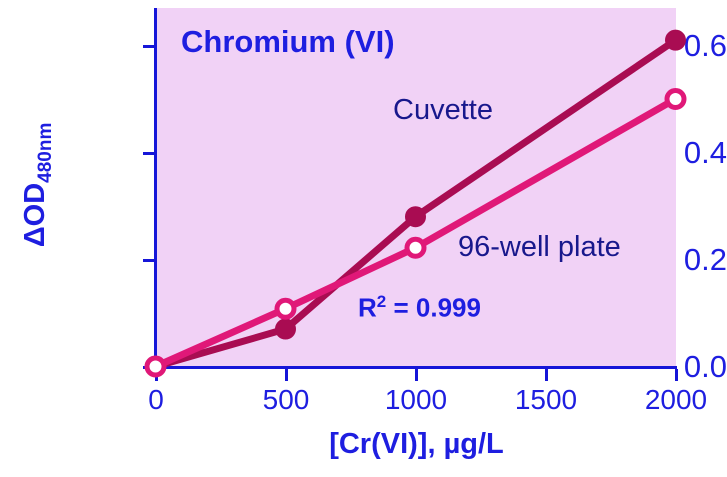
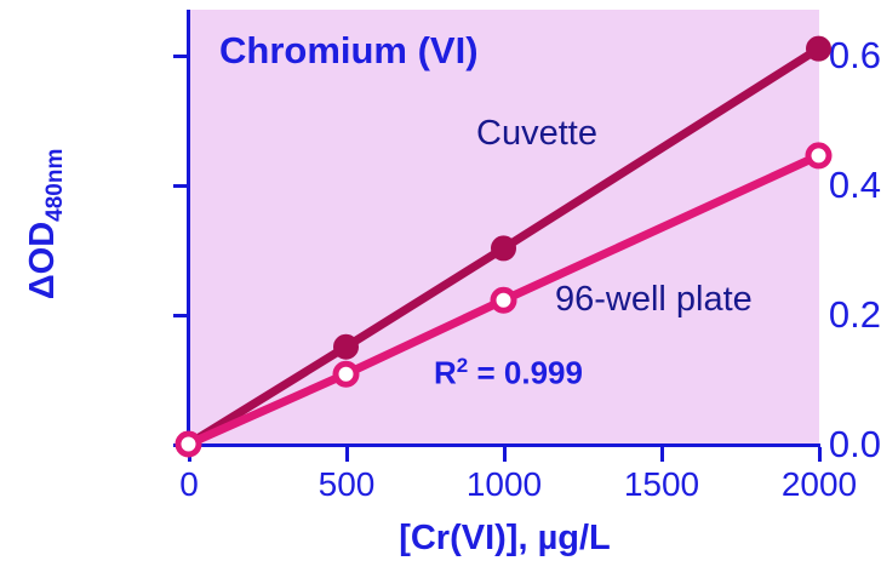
Cuvette/500: 0.07 -> 0.15
Cuvette/1000: 0.28 -> 0.30
96-well plate/2000: 0.50 -> 0.45
